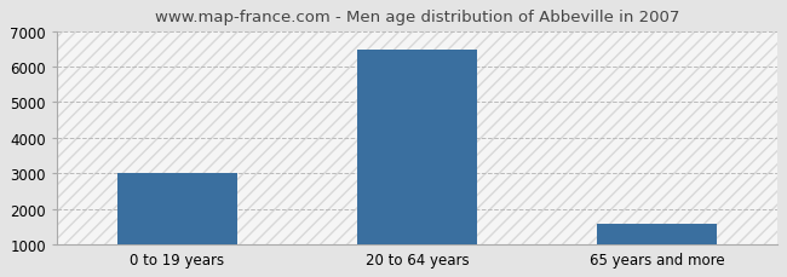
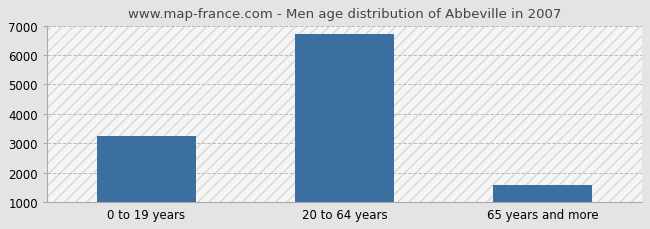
0 to 19 years: 3000 -> 3250
20 to 64 years: 6470 -> 6700
